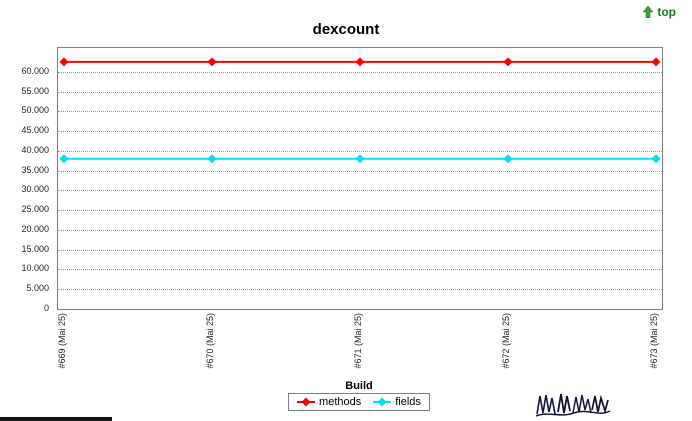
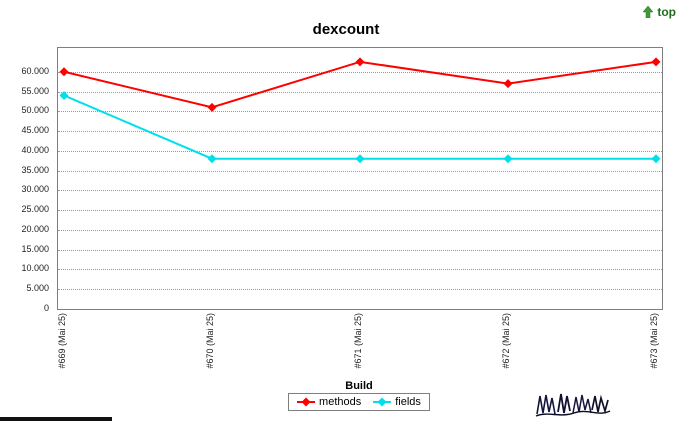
methods/#669 (Mai 25): 62000 -> 60000
fields/#669 (Mai 25): 38000 -> 54000
methods/#670 (Mai 25): 62000 -> 51000
methods/#672 (Mai 25): 62000 -> 57000
